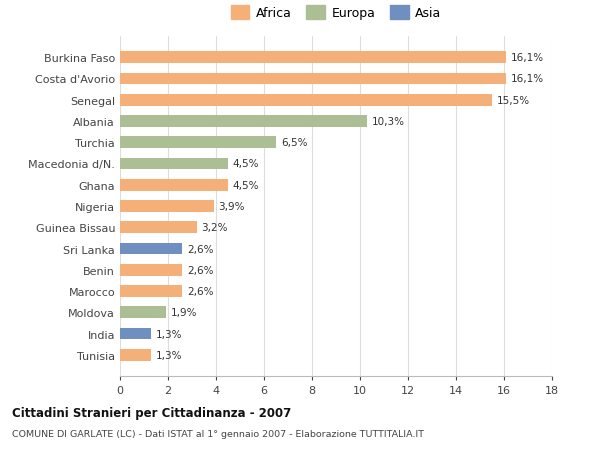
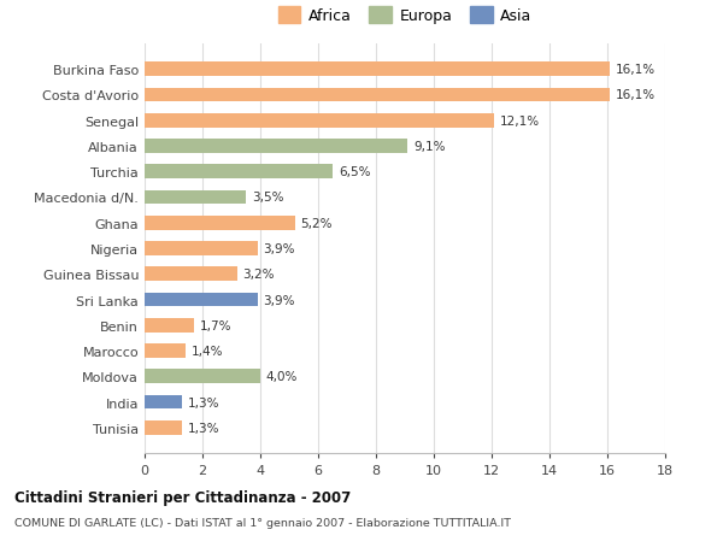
Senegal: 15,5% -> 12,1%
Albania: 10,3% -> 9,1%
Macedonia d/N.: 4,5% -> 3,5%
Ghana: 4,5% -> 5,2%
Sri Lanka: 2,6% -> 3,9%
Benin: 2,6% -> 1,7%
Marocco: 2,6% -> 1,4%
Moldova: 1,9% -> 4,0%
